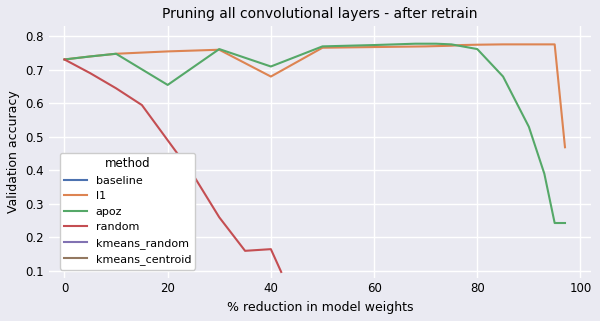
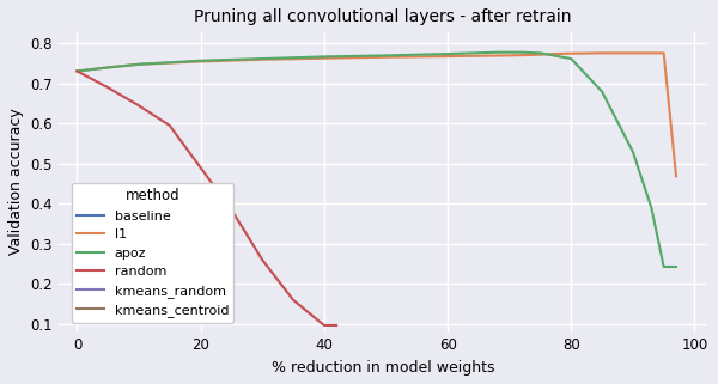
apoz/20: 0.655 -> 0.757
l1/40: 0.680 -> 0.763
apoz/40: 0.710 -> 0.767
random/40: 0.165 -> 0.097
